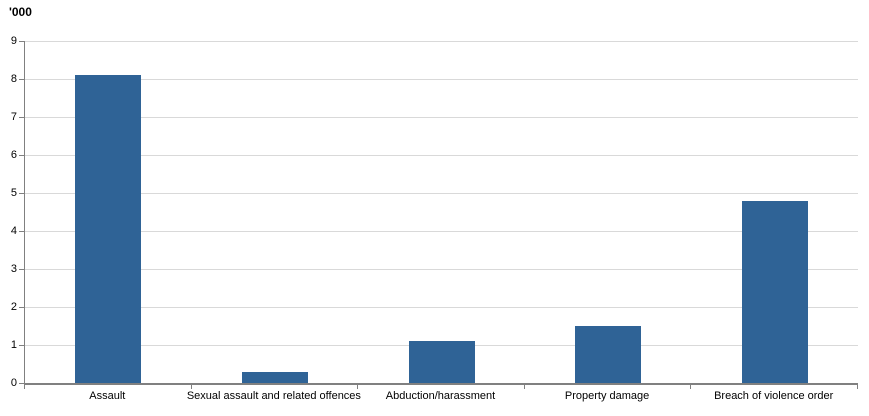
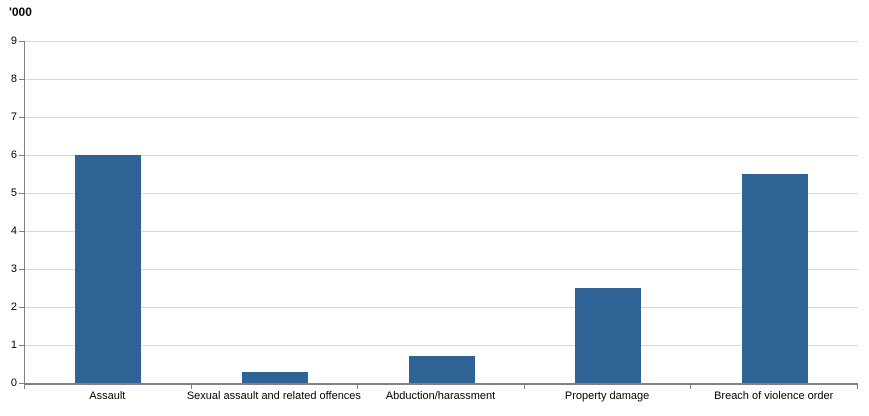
Assault: 8.1 -> 6.0
Abduction/harassment: 1.1 -> 0.7
Property damage: 1.5 -> 2.5
Breach of violence order: 4.8 -> 5.5
